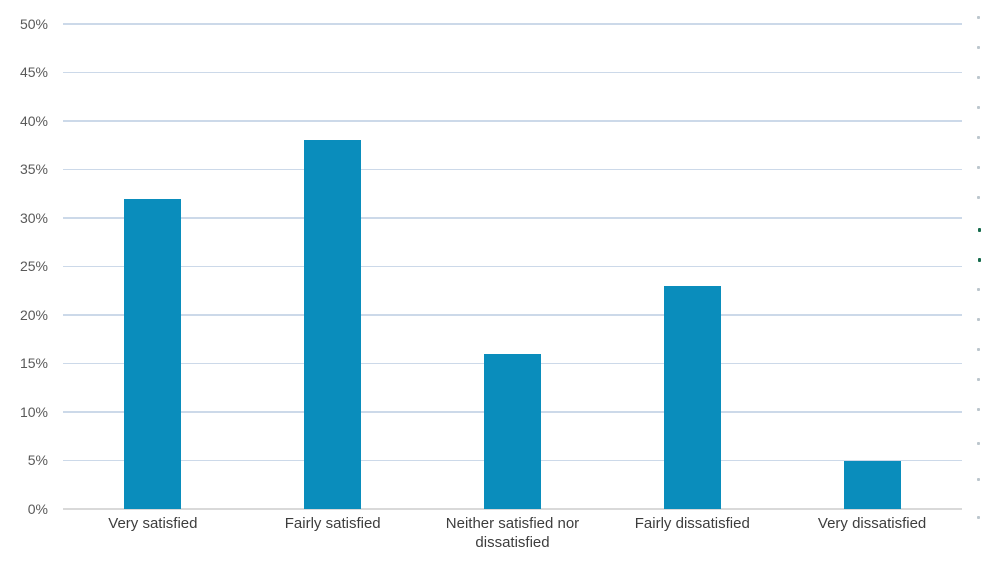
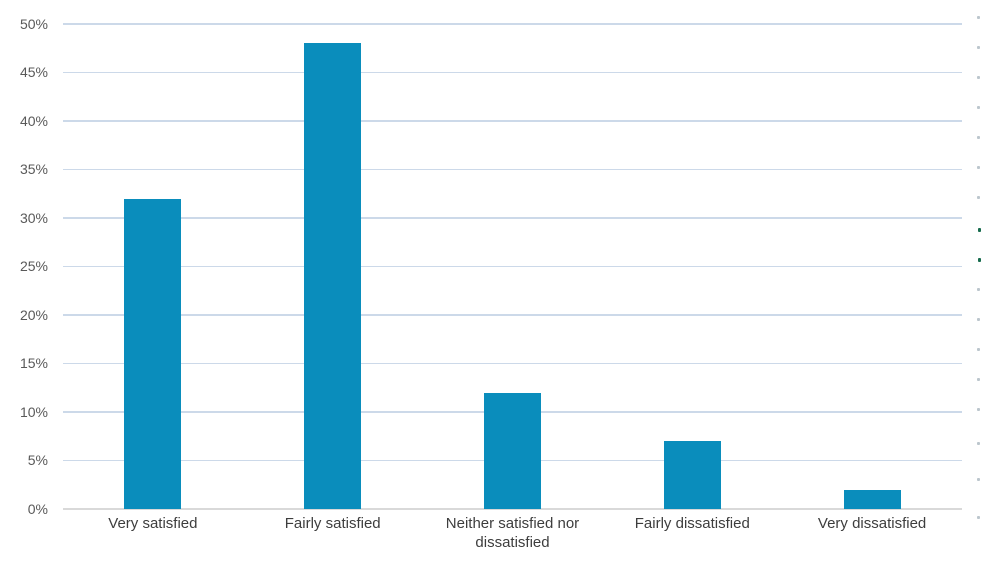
Fairly satisfied: 38% -> 48%
Neither satisfied nor dissatisfied: 16% -> 12%
Fairly dissatisfied: 23% -> 7%
Very dissatisfied: 5% -> 2%
